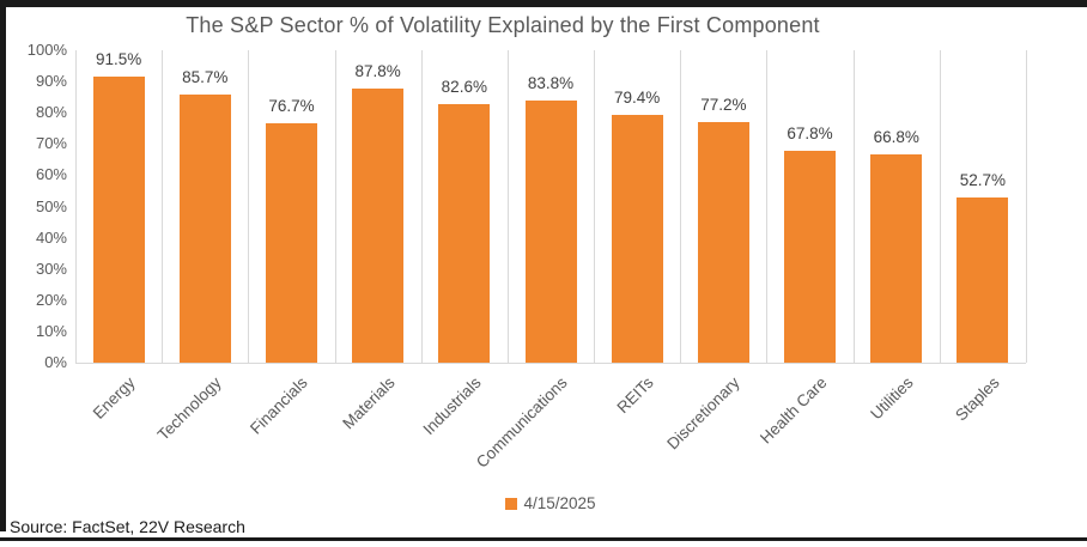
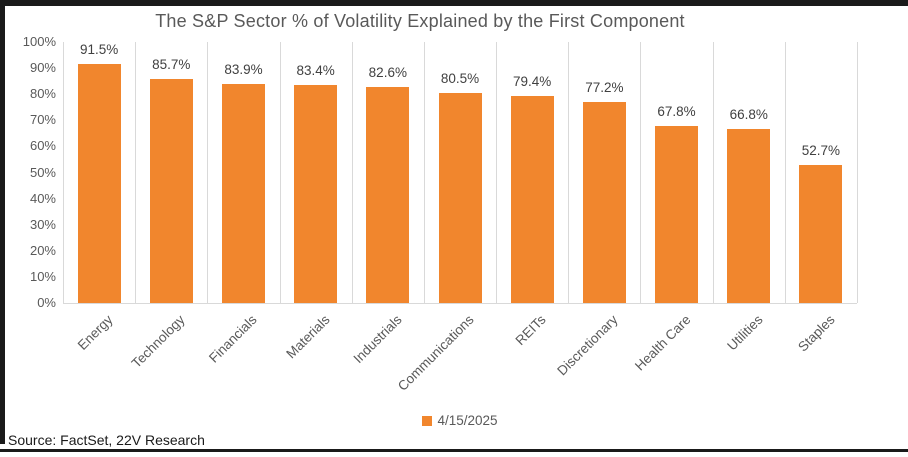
Financials: 76.7% -> 83.9%
Materials: 87.8% -> 83.4%
Communications: 83.8% -> 80.5%
